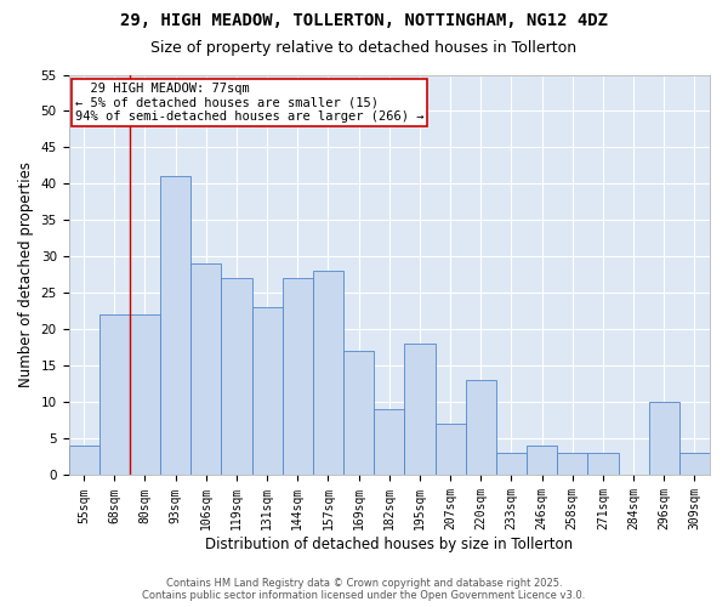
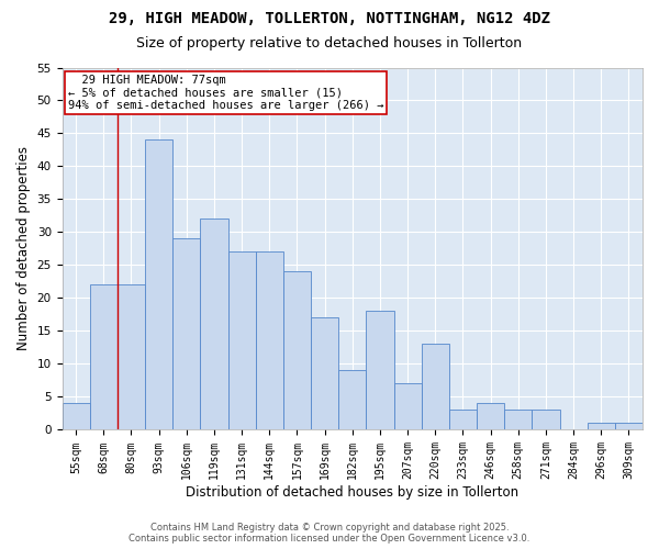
93sqm: 41 -> 44
119sqm: 27 -> 32
131sqm: 23 -> 27
157sqm: 28 -> 24
296sqm: 10 -> 1
309sqm: 3 -> 1
